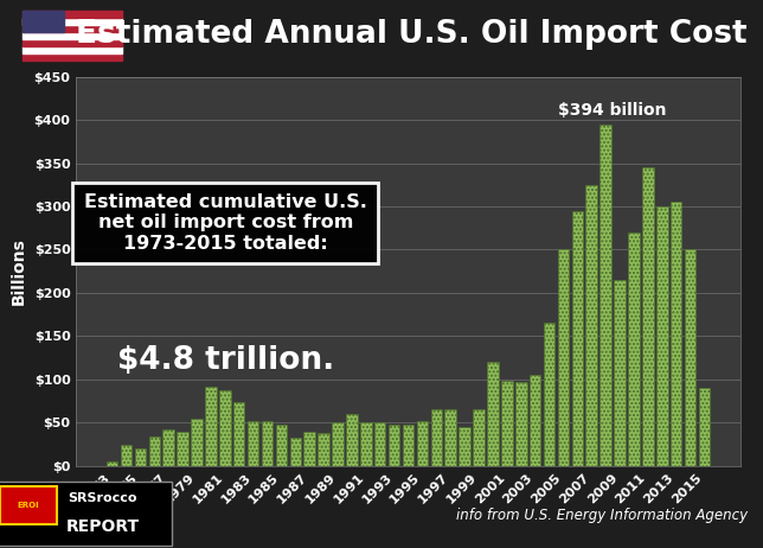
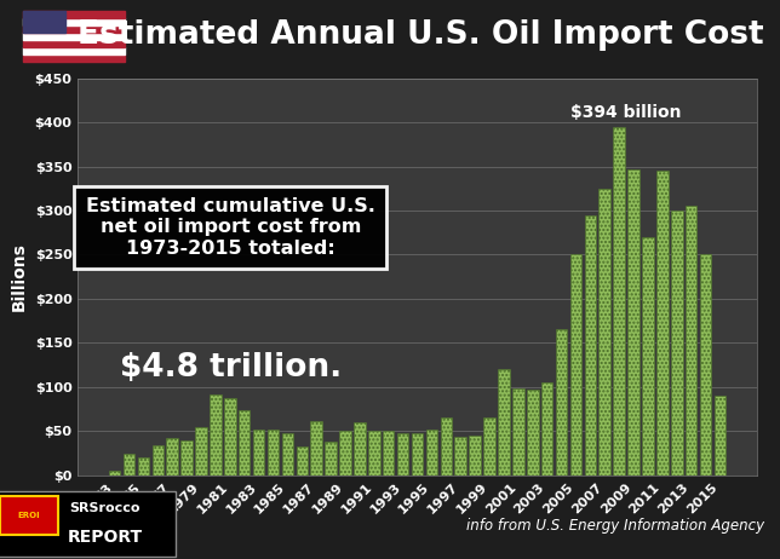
1987: $40 -> $62
1997: $65 -> $44
2009: $215 -> $346
